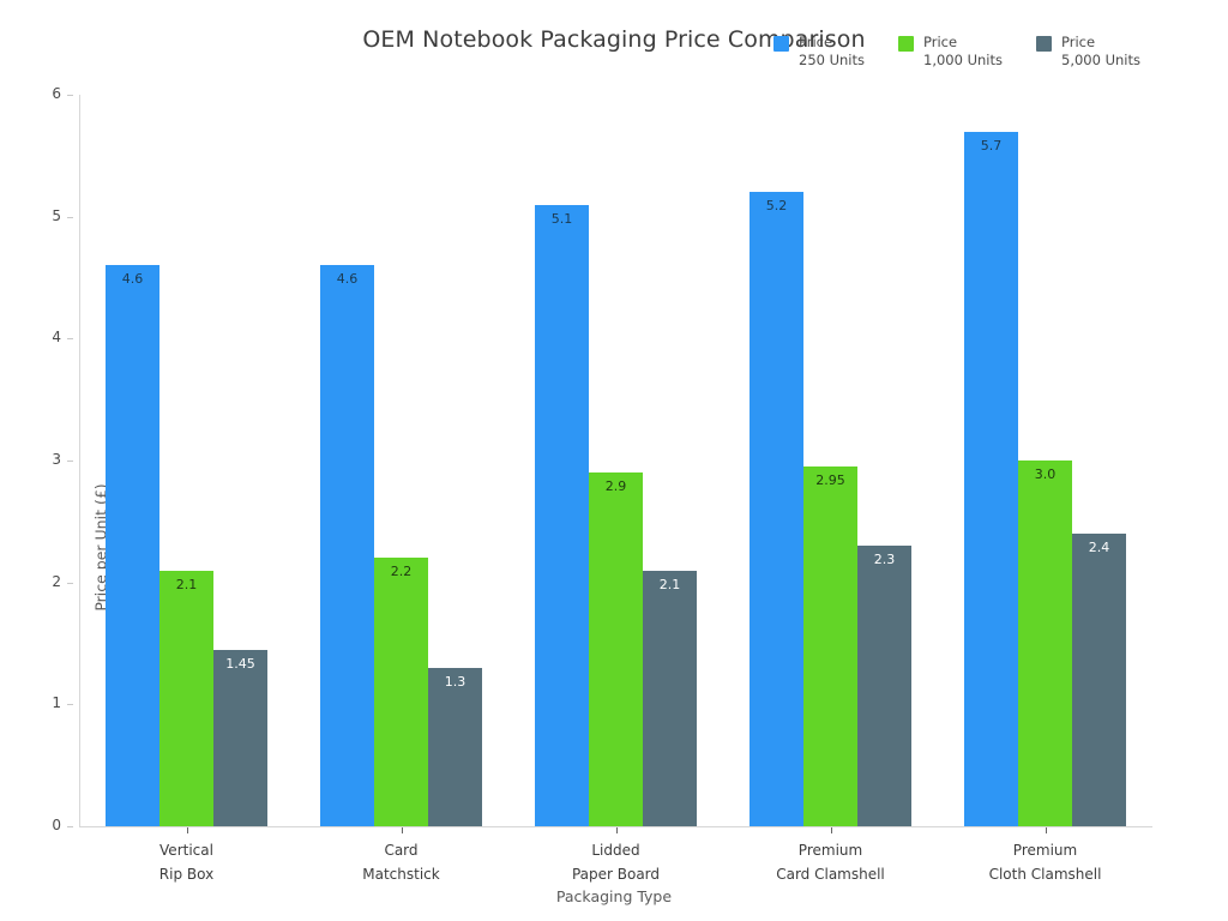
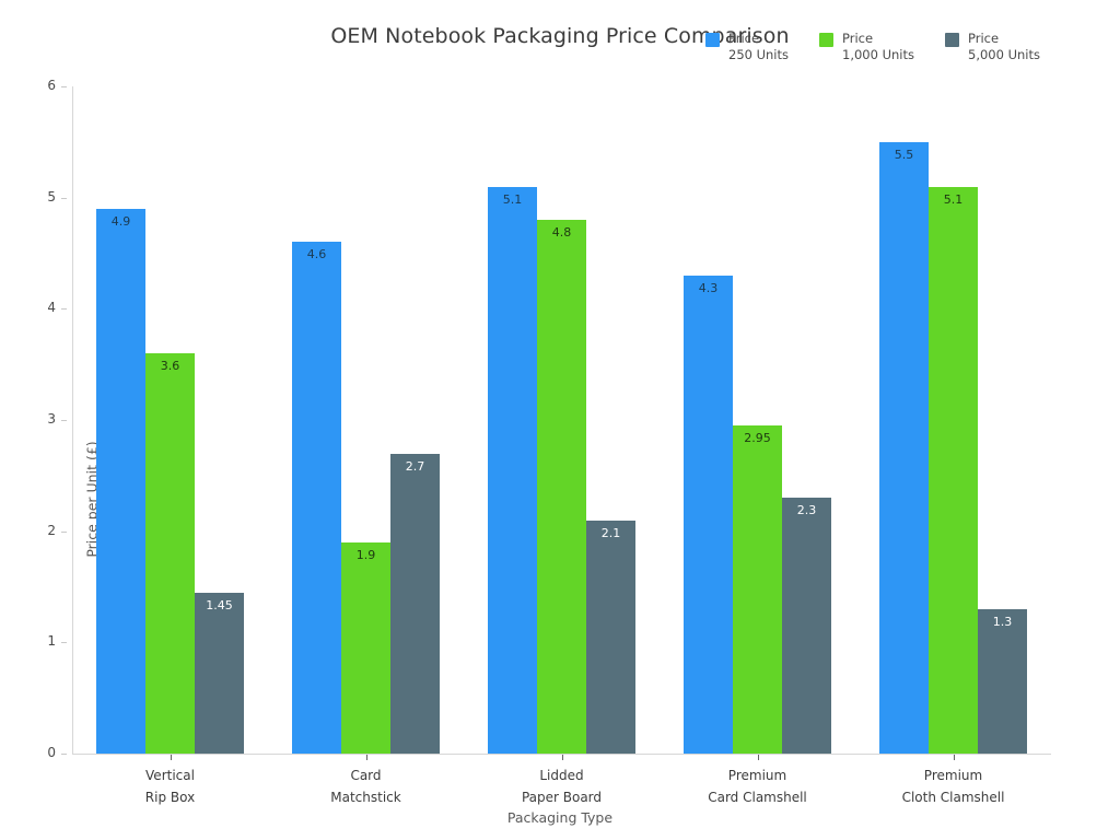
Price 250 Units/Vertical Rip Box: 4.6 -> 4.9
Price 1,000 Units/Vertical Rip Box: 2.1 -> 3.6
Price 1,000 Units/Card Matchstick: 2.2 -> 1.9
Price 5,000 Units/Card Matchstick: 1.3 -> 2.7
Price 1,000 Units/Lidded Paper Board: 2.9 -> 4.8
Price 250 Units/Premium Card Clamshell: 5.2 -> 4.3
Price 250 Units/Premium Cloth Clamshell: 5.7 -> 5.5
Price 1,000 Units/Premium Cloth Clamshell: 3.0 -> 5.1
Price 5,000 Units/Premium Cloth Clamshell: 2.4 -> 1.3
